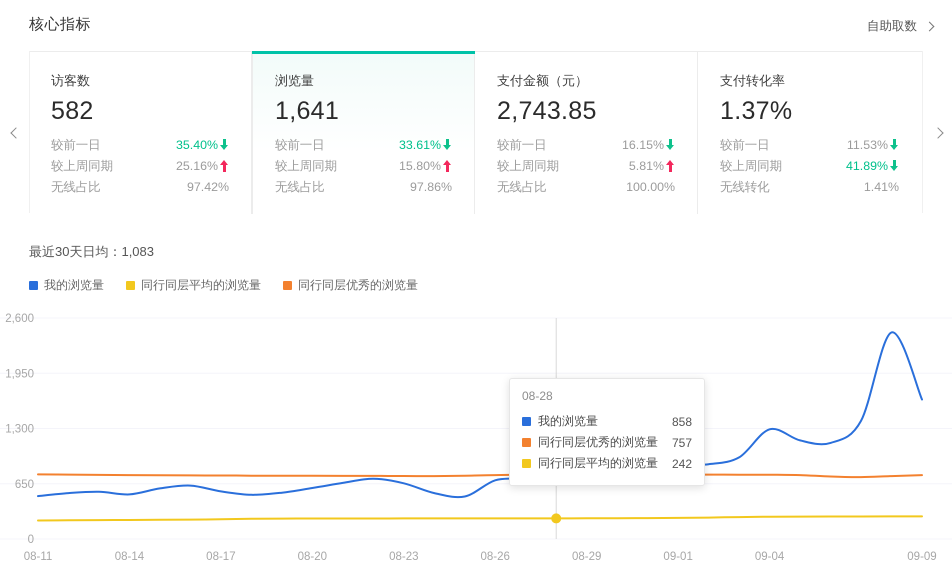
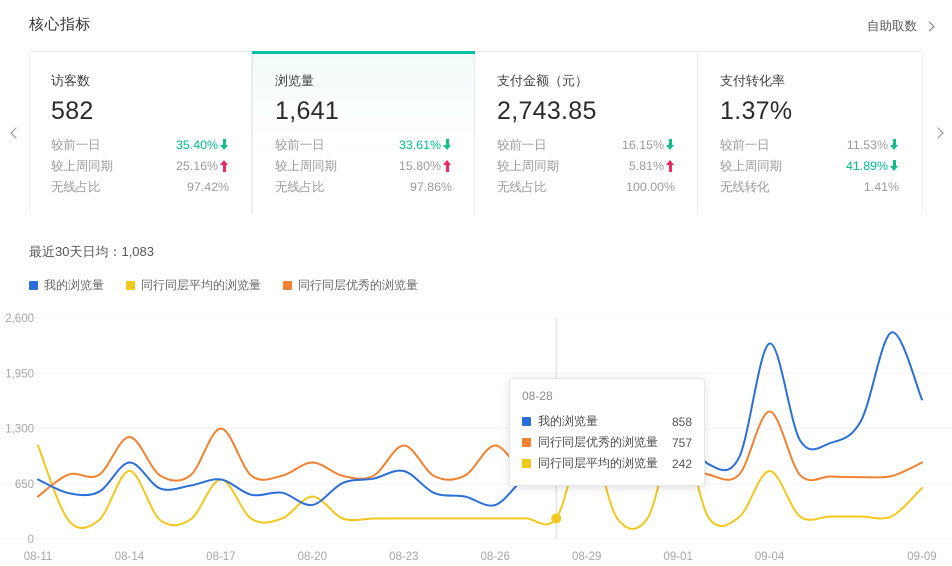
我的浏览量/08-11: 500 -> 700
同行同层优秀的浏览量/08-11: 800 -> 500
同行同层平均的浏览量/08-11: 200 -> 1100
我的浏览量/08-14: 500 -> 900
同行同层优秀的浏览量/08-14: 800 -> 1200
同行同层平均的浏览量/08-14: 200 -> 800
我的浏览量/08-17: 600 -> 700
同行同层优秀的浏览量/08-17: 700 -> 1300
同行同层平均的浏览量/08-17: 200 -> 700
我的浏览量/08-20: 600 -> 400
同行同层优秀的浏览量/08-20: 700 -> 900
同行同层平均的浏览量/08-20: 200 -> 500
我的浏览量/08-23: 700 -> 800
同行同层优秀的浏览量/08-23: 700 -> 1100
我的浏览量/08-26: 700 -> 400
同行同层优秀的浏览量/08-26: 800 -> 1100
我的浏览量/08-29: 700 -> 1100
同行同层平均的浏览量/08-29: 200 -> 1200
我的浏览量/09-01: 900 -> 1300
同行同层优秀的浏览量/09-01: 800 -> 900
同行同层平均的浏览量/09-01: 200 -> 1300
我的浏览量/09-04: 1300 -> 2300
同行同层优秀的浏览量/09-04: 800 -> 1500
同行同层平均的浏览量/09-04: 300 -> 800
同行同层优秀的浏览量/09-09: 800 -> 900
同行同层平均的浏览量/09-09: 300 -> 600
